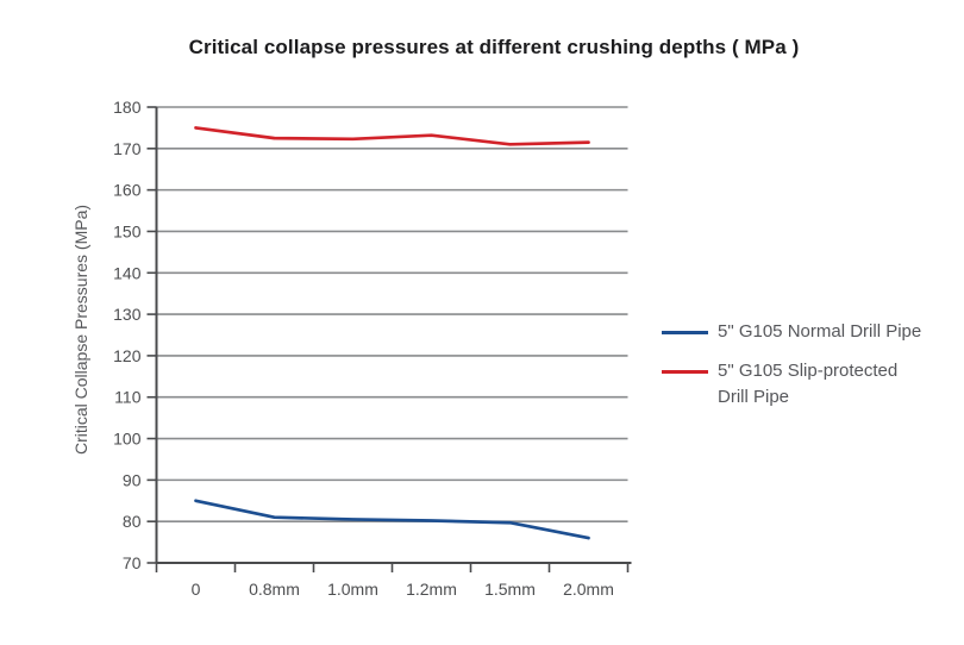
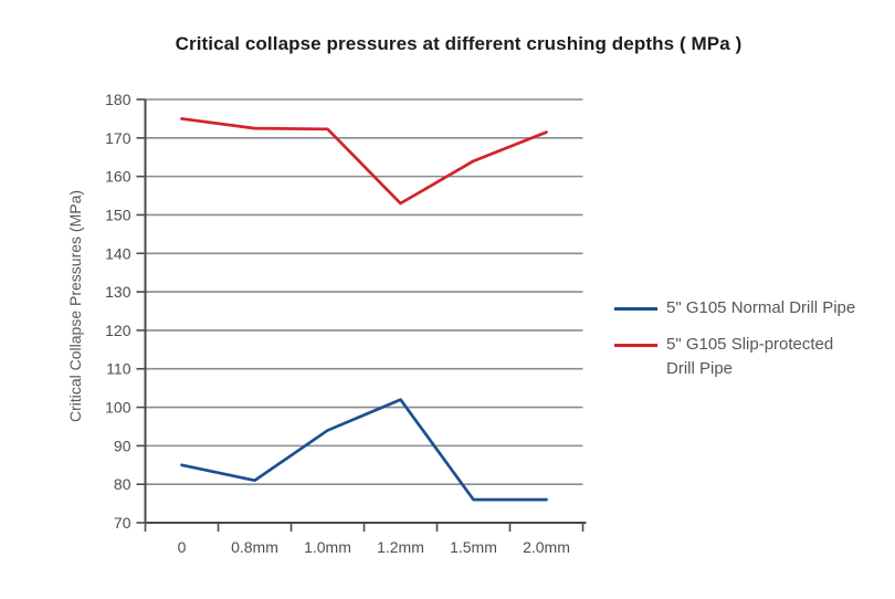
5" G105 Normal Drill Pipe/1.0mm: 80 -> 94
5" G105 Normal Drill Pipe/1.2mm: 80 -> 102
5" G105 Slip-protected Drill Pipe/1.2mm: 173 -> 153
5" G105 Normal Drill Pipe/1.5mm: 80 -> 76
5" G105 Slip-protected Drill Pipe/1.5mm: 171 -> 164
